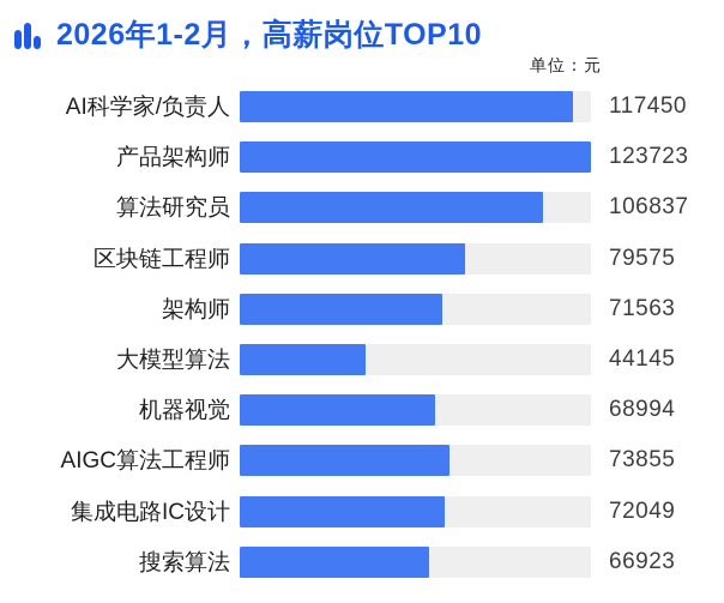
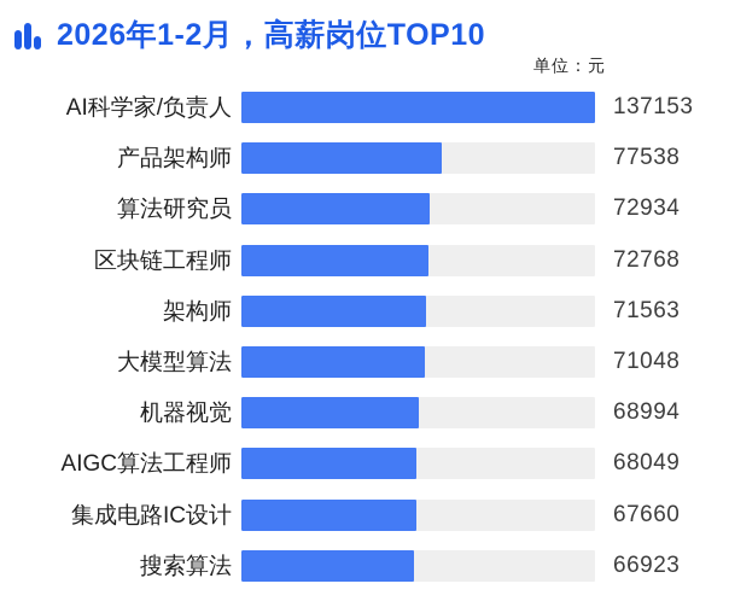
AI科学家/负责人: 117450 -> 137153
产品架构师: 123723 -> 77538
算法研究员: 106837 -> 72934
区块链工程师: 79575 -> 72768
大模型算法: 44145 -> 71048
AIGC算法工程师: 73855 -> 68049
集成电路IC设计: 72049 -> 67660
